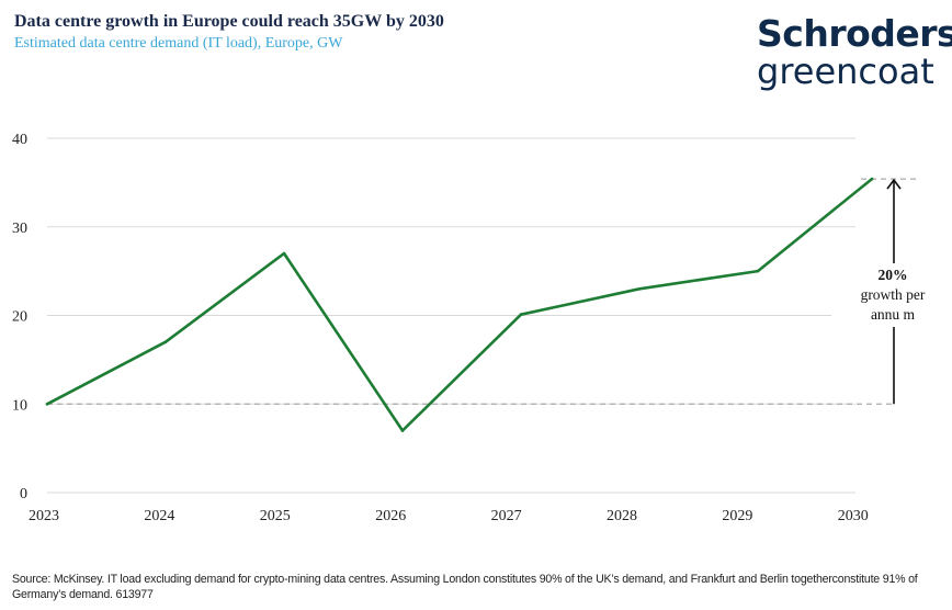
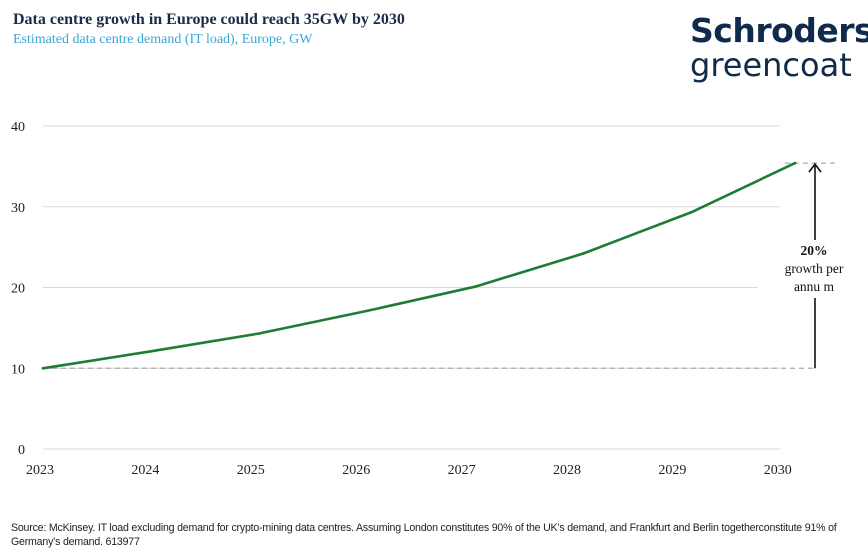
2024: 17 -> 12
2025: 27 -> 14
2026: 7 -> 17
2028: 23 -> 24
2029: 25 -> 29
